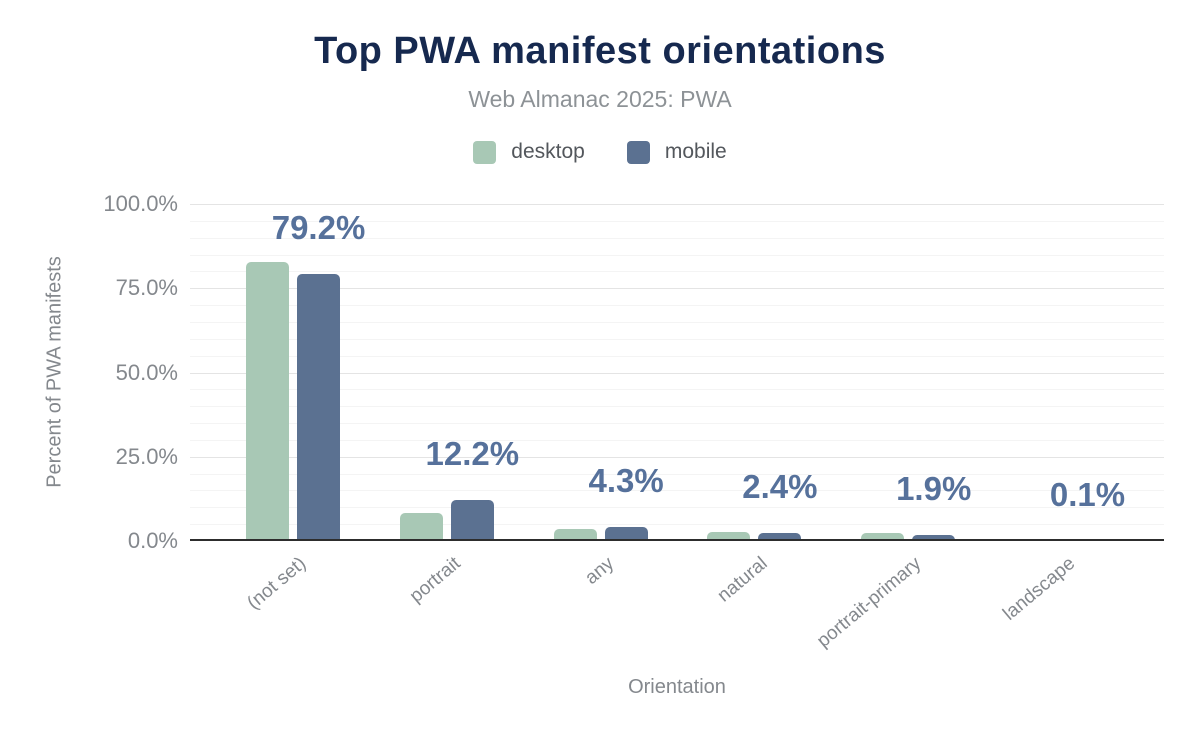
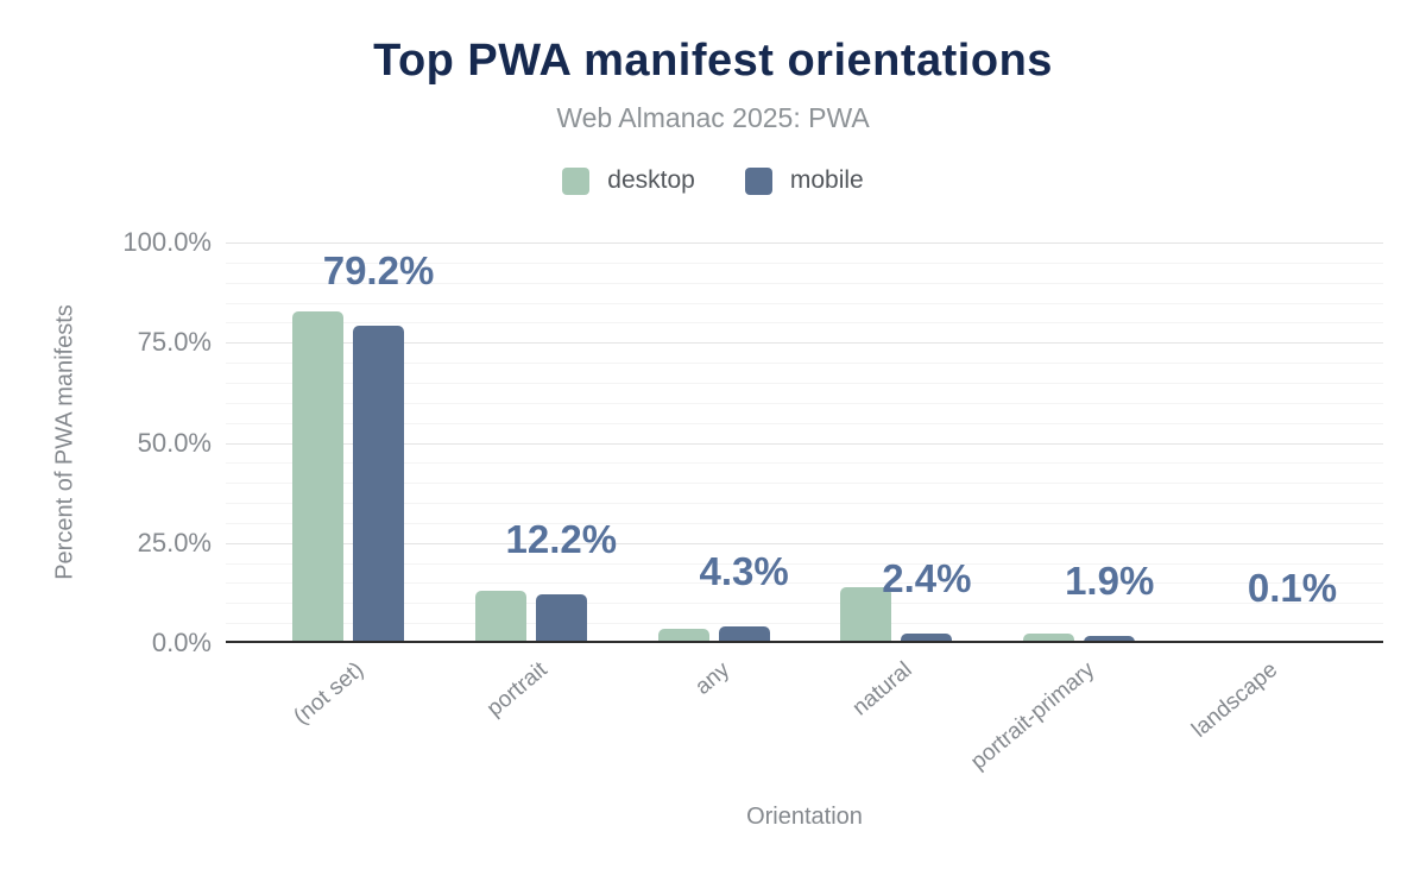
desktop/portrait: 8% -> 13%
desktop/natural: 3% -> 14%
